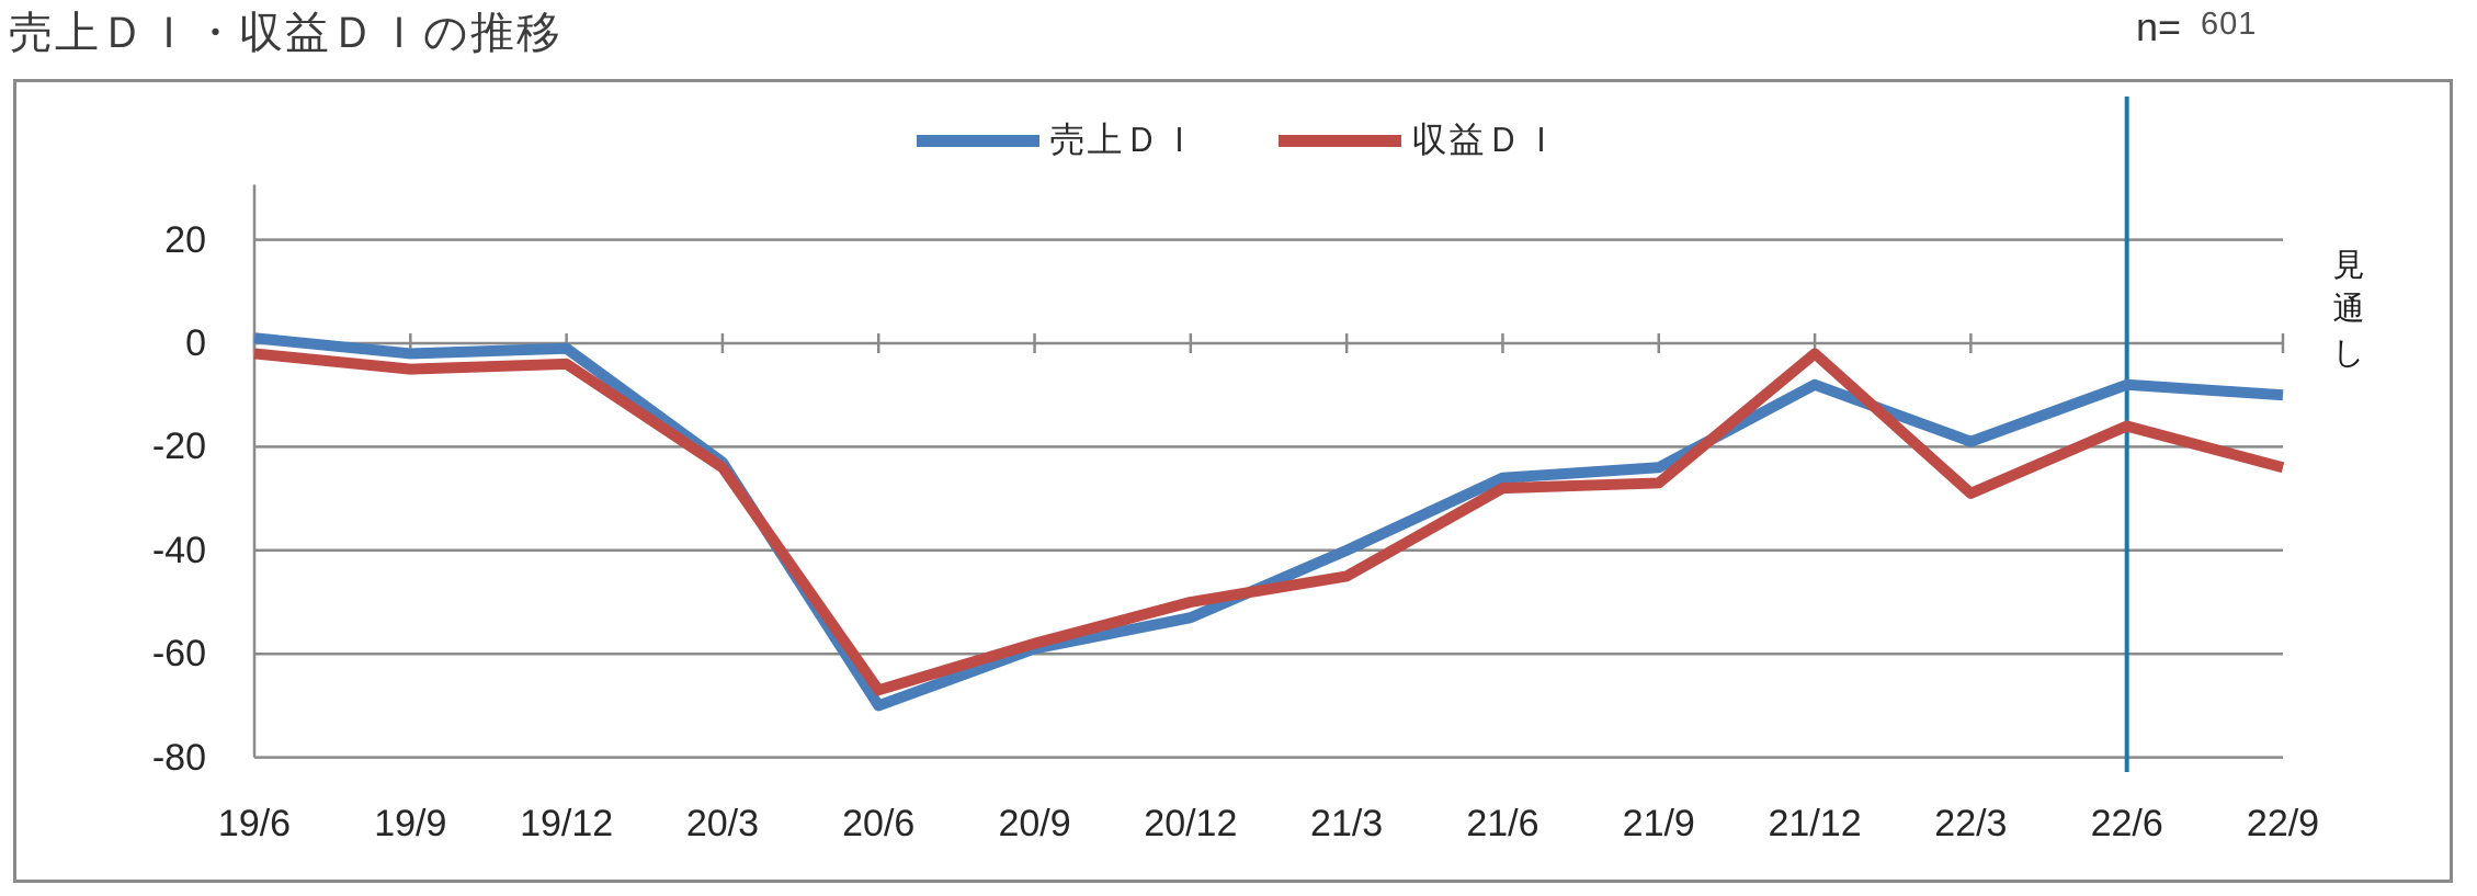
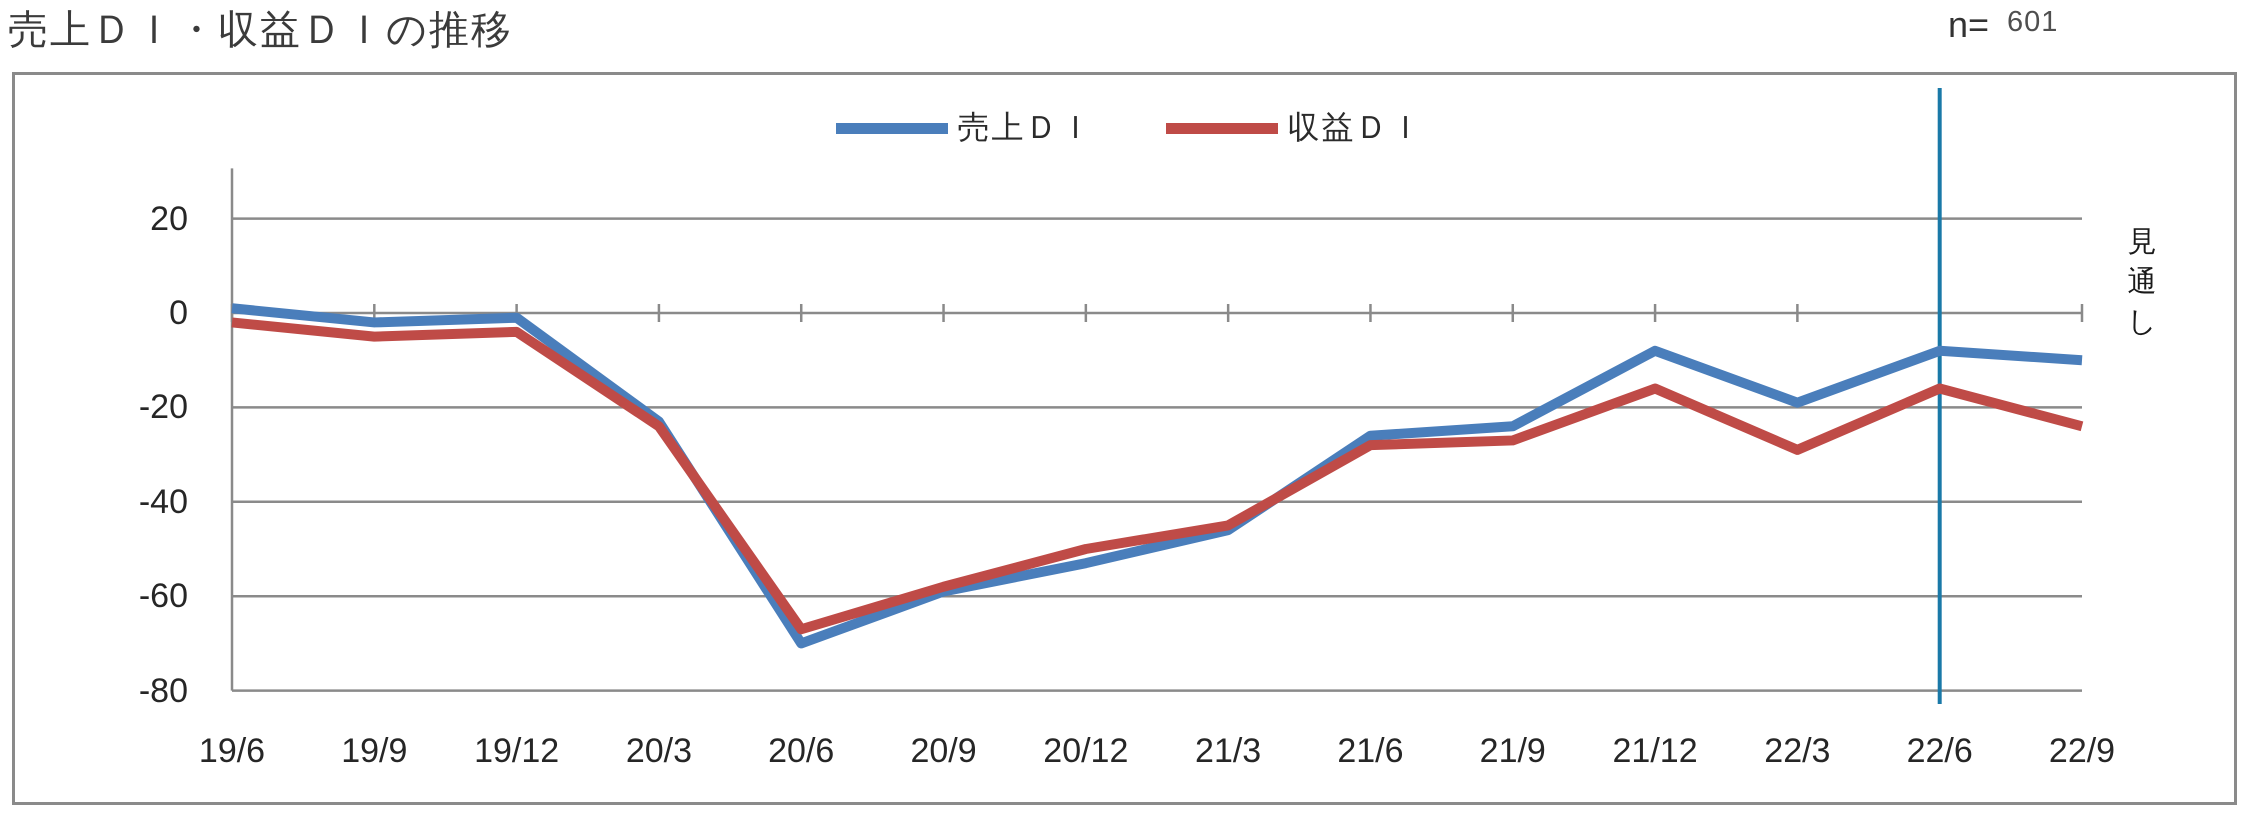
売上ＤＩ/21/3: -40 -> -46
収益ＤＩ/21/12: -2 -> -16
